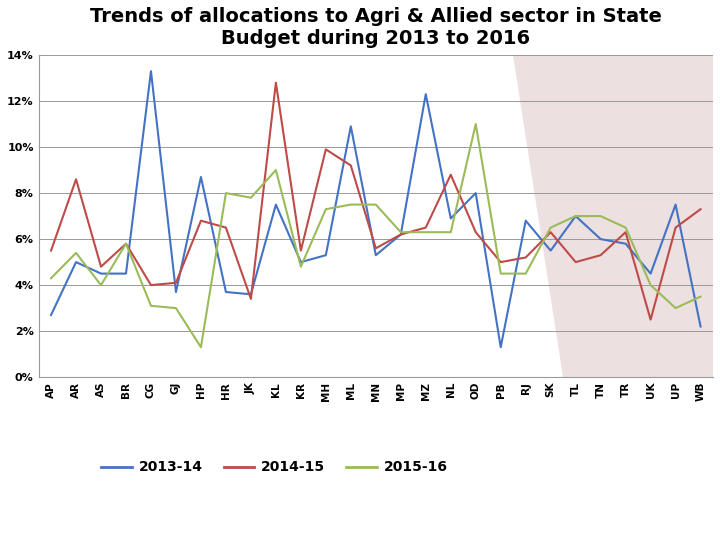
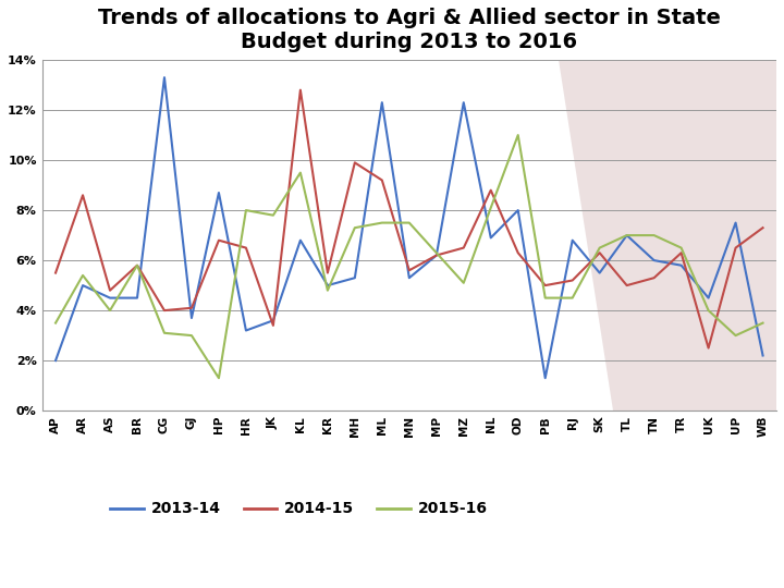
2013-14/AP: 2.7% -> 2.0%
2015-16/AP: 4.3% -> 3.5%
2013-14/HR: 3.7% -> 3.2%
2013-14/KL: 7.5% -> 6.8%
2015-16/KL: 9.0% -> 9.5%
2013-14/ML: 10.9% -> 12.3%
2015-16/MZ: 6.3% -> 5.1%
2015-16/NL: 6.3% -> 8.1%
